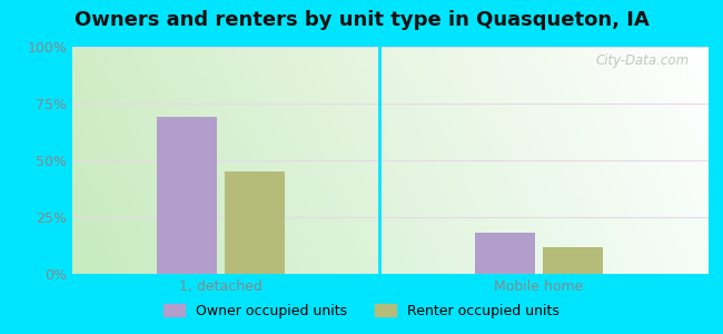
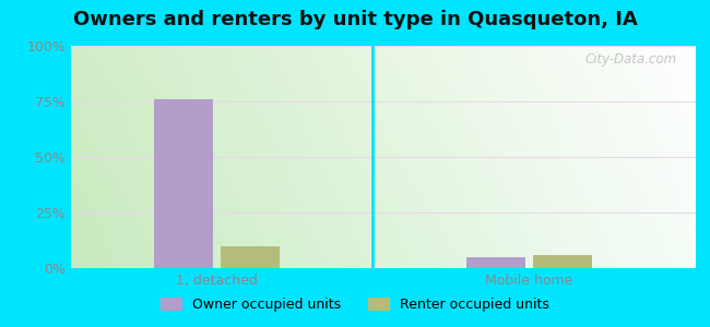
Owner occupied units/1, detached: 69% -> 76%
Renter occupied units/1, detached: 45% -> 10%
Owner occupied units/Mobile home: 18% -> 5%
Renter occupied units/Mobile home: 12% -> 6%
